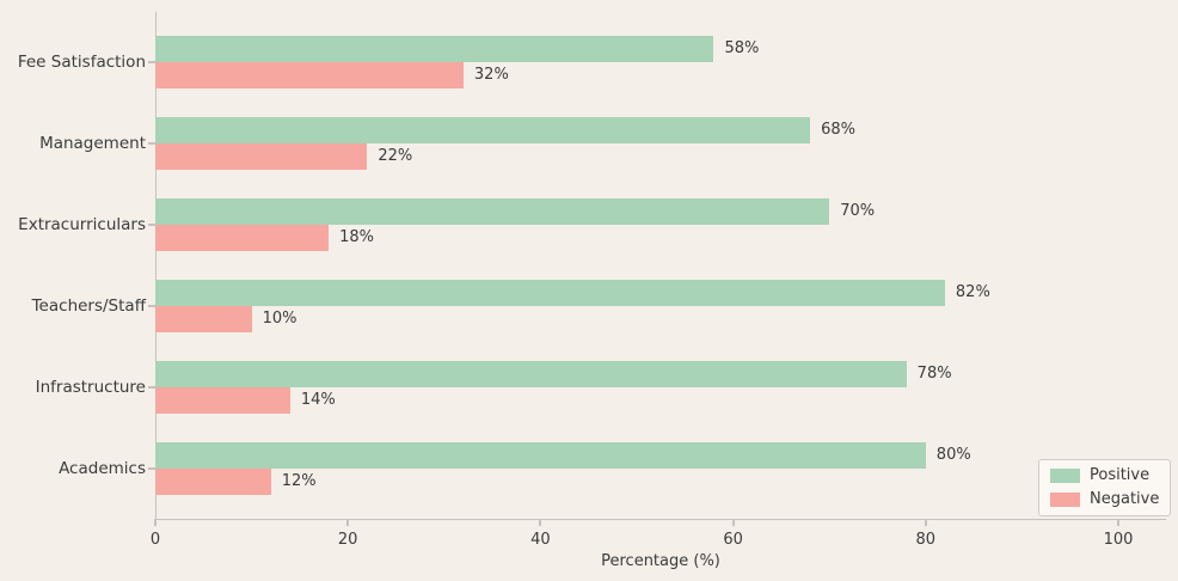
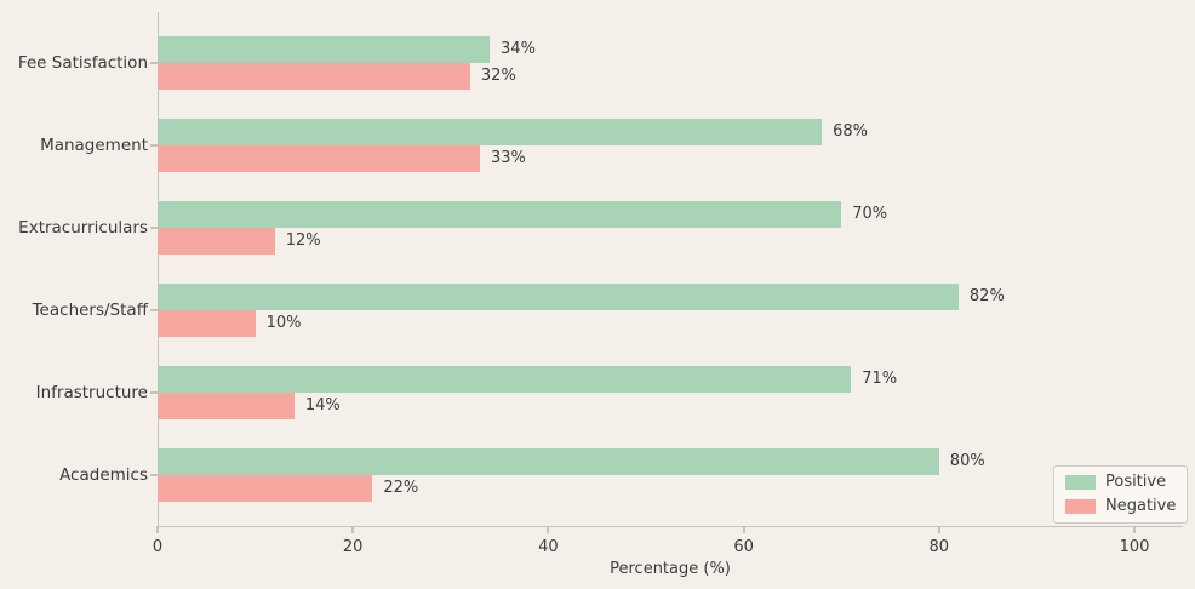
Positive/Fee Satisfaction: 58% -> 34%
Negative/Management: 22% -> 33%
Negative/Extracurriculars: 18% -> 12%
Positive/Infrastructure: 78% -> 71%
Negative/Academics: 12% -> 22%
